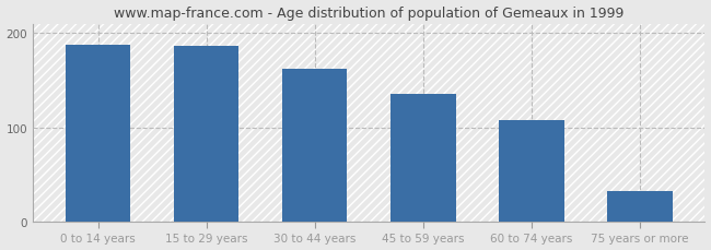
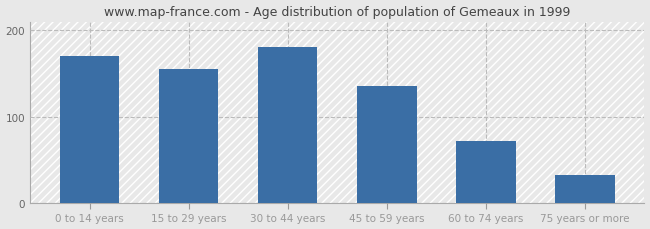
0 to 14 years: 188 -> 170
15 to 29 years: 186 -> 155
30 to 44 years: 162 -> 180
60 to 74 years: 108 -> 72
